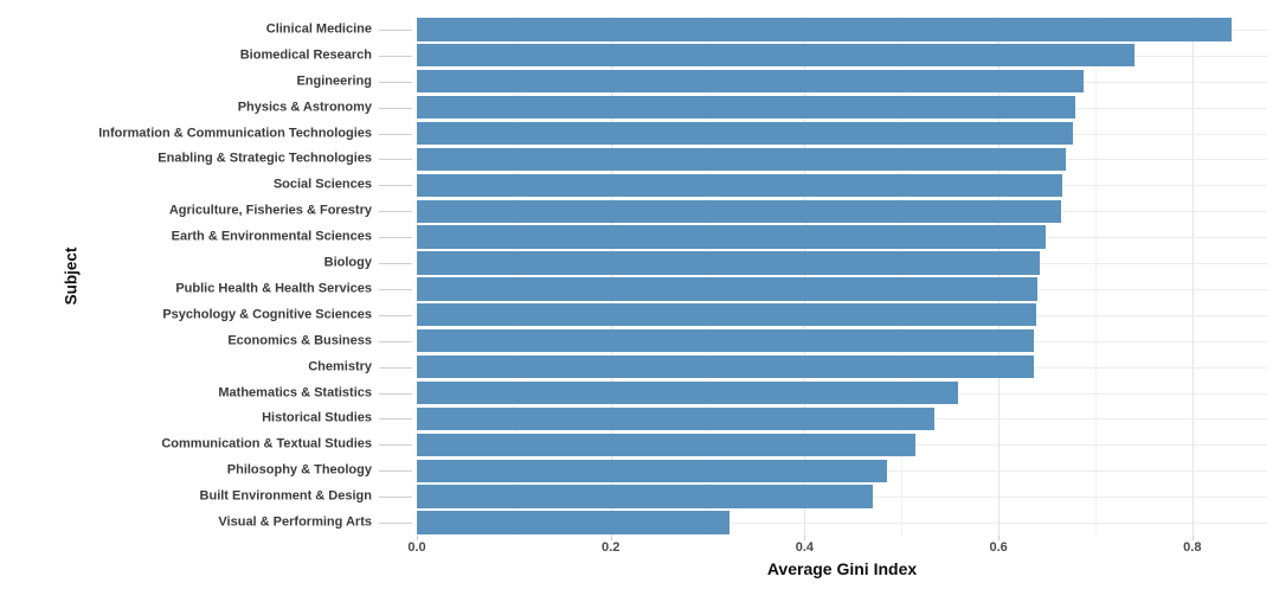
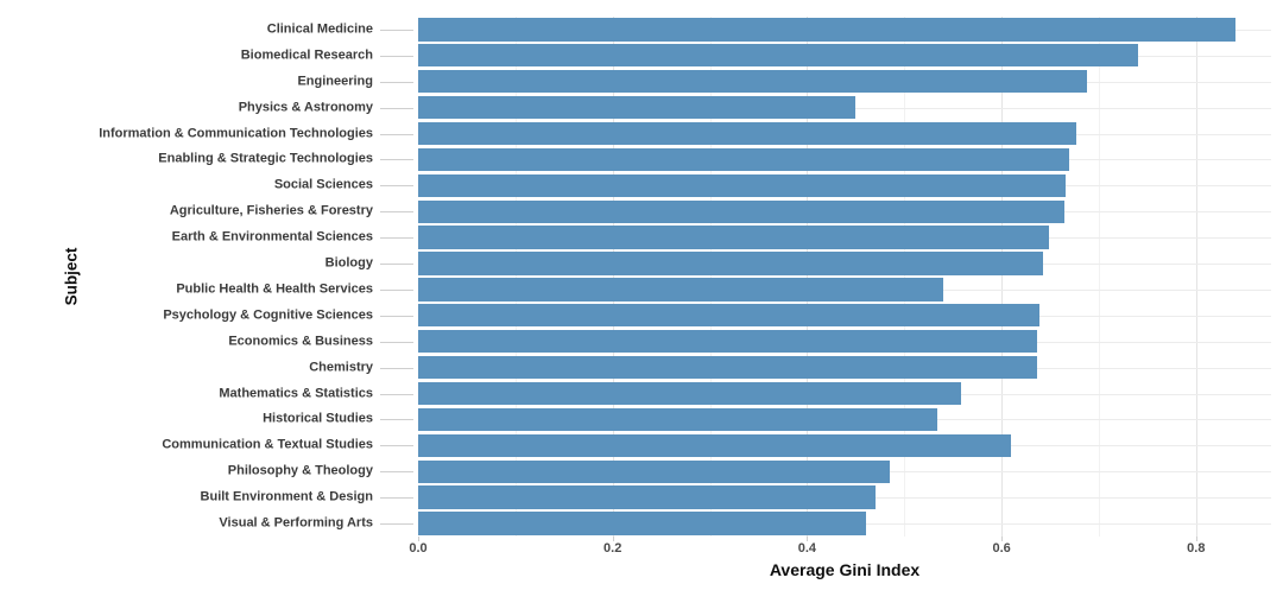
Physics & Astronomy: 0.68 -> 0.45
Public Health & Health Services: 0.64 -> 0.54
Communication & Textual Studies: 0.51 -> 0.61
Visual & Performing Arts: 0.32 -> 0.46
